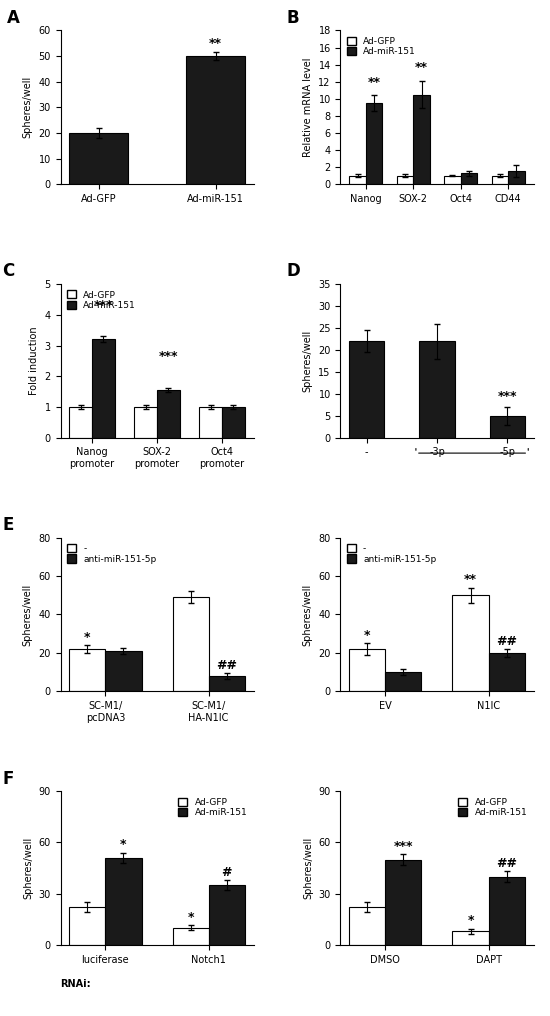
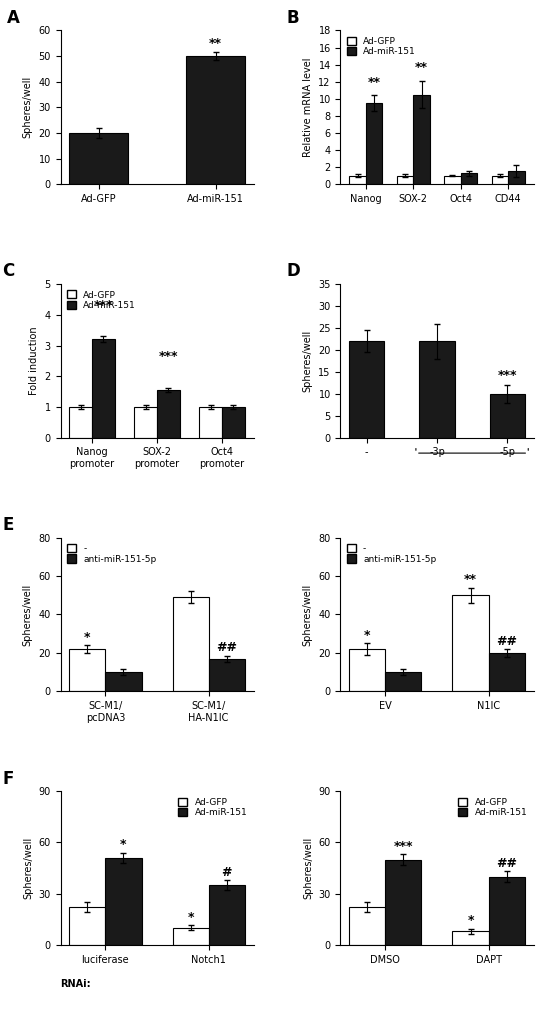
-5p: 5 -> 10
anti-miR-151-5p/SC-M1/ pcDNA3: 21 -> 10
anti-miR-151-5p/SC-M1/ HA-N1IC: 8 -> 17
